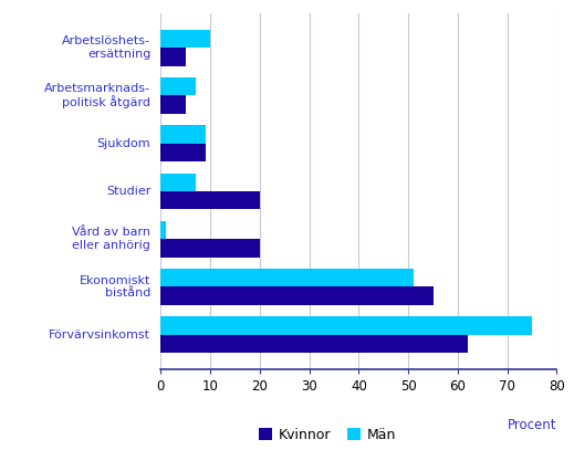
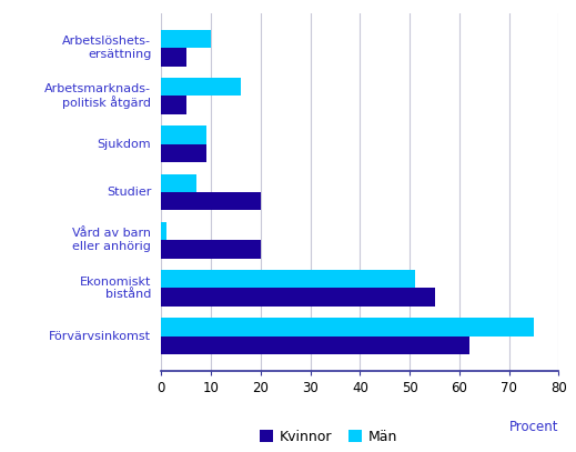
Män/Arbetsmarknads- politisk åtgärd: 7 -> 16
